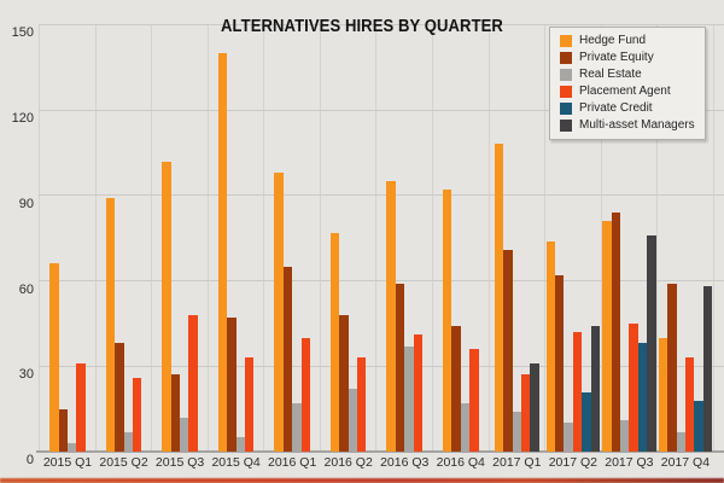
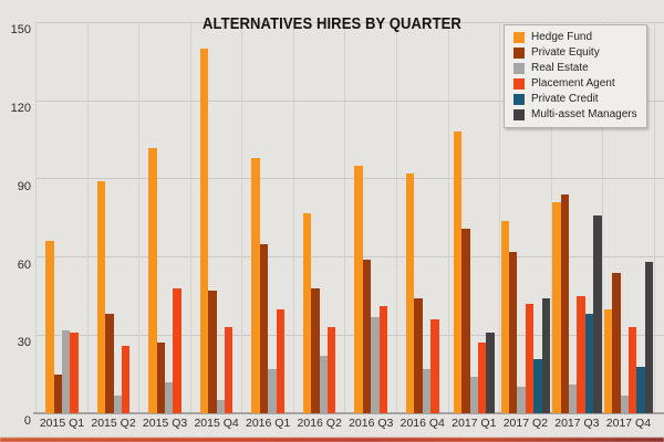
Real Estate/2015 Q1: 3 -> 32
Private Equity/2017 Q4: 59 -> 54
